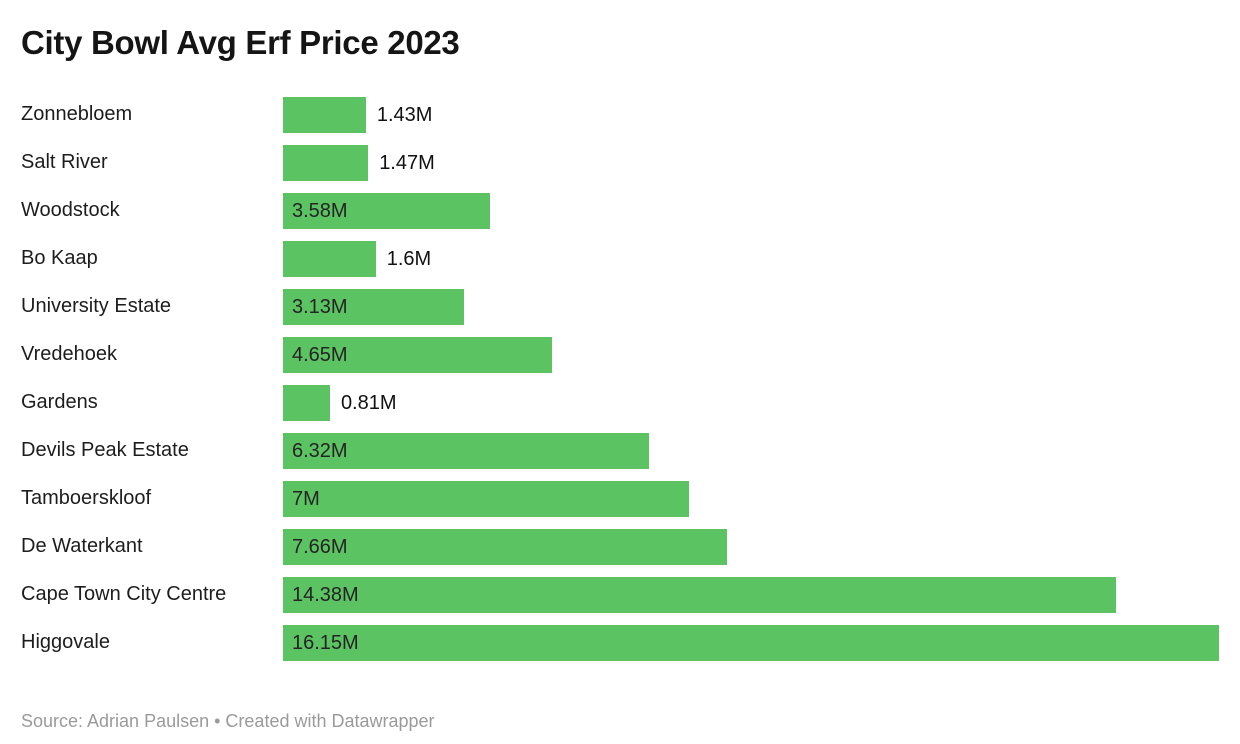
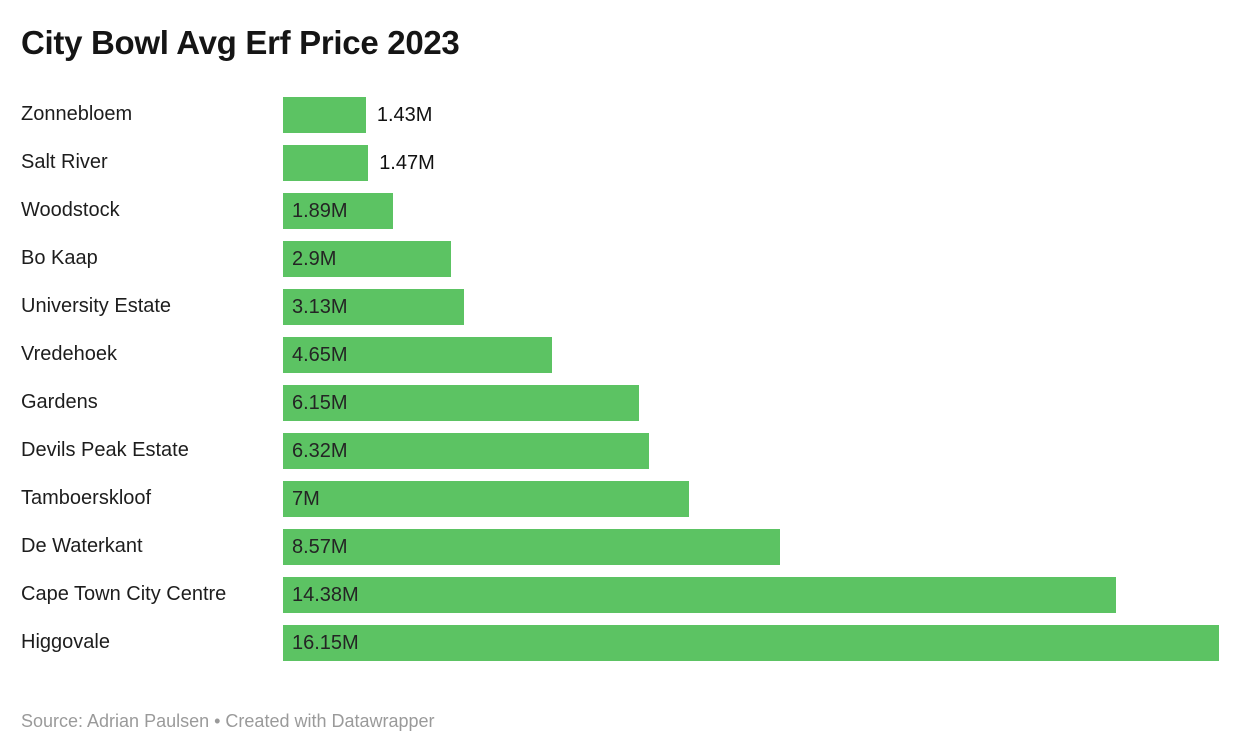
Woodstock: 3.58M -> 1.89M
Bo Kaap: 1.6M -> 2.9M
Gardens: 0.81M -> 6.15M
De Waterkant: 7.66M -> 8.57M
